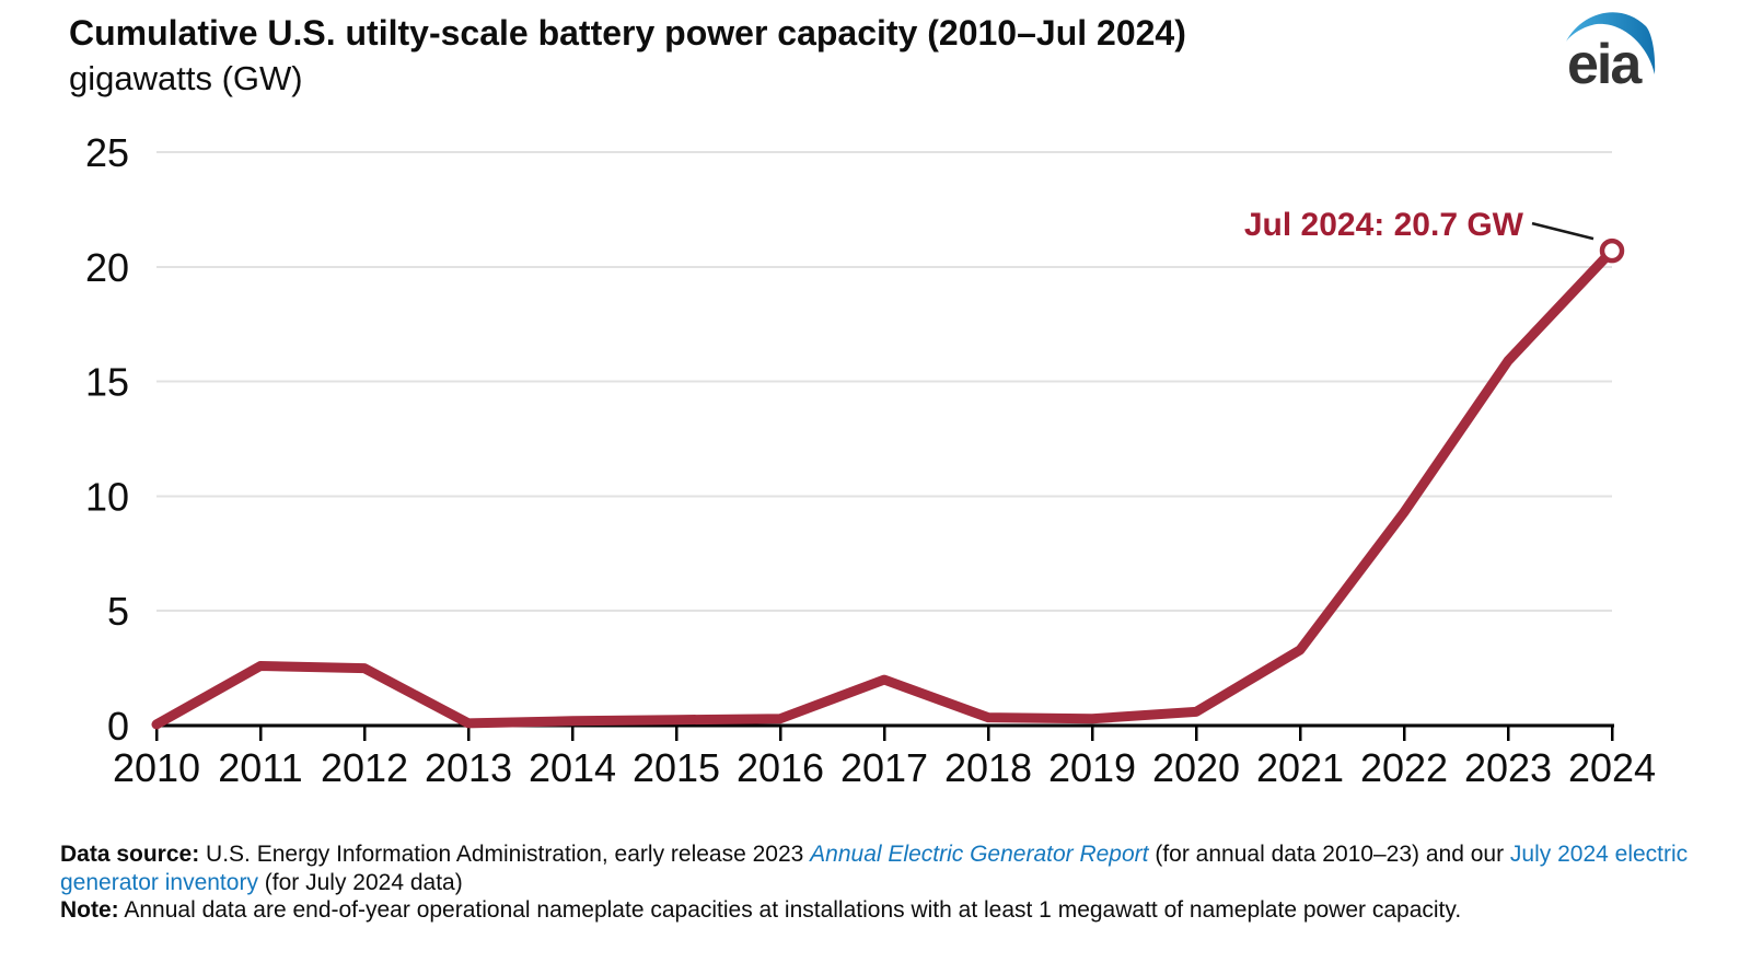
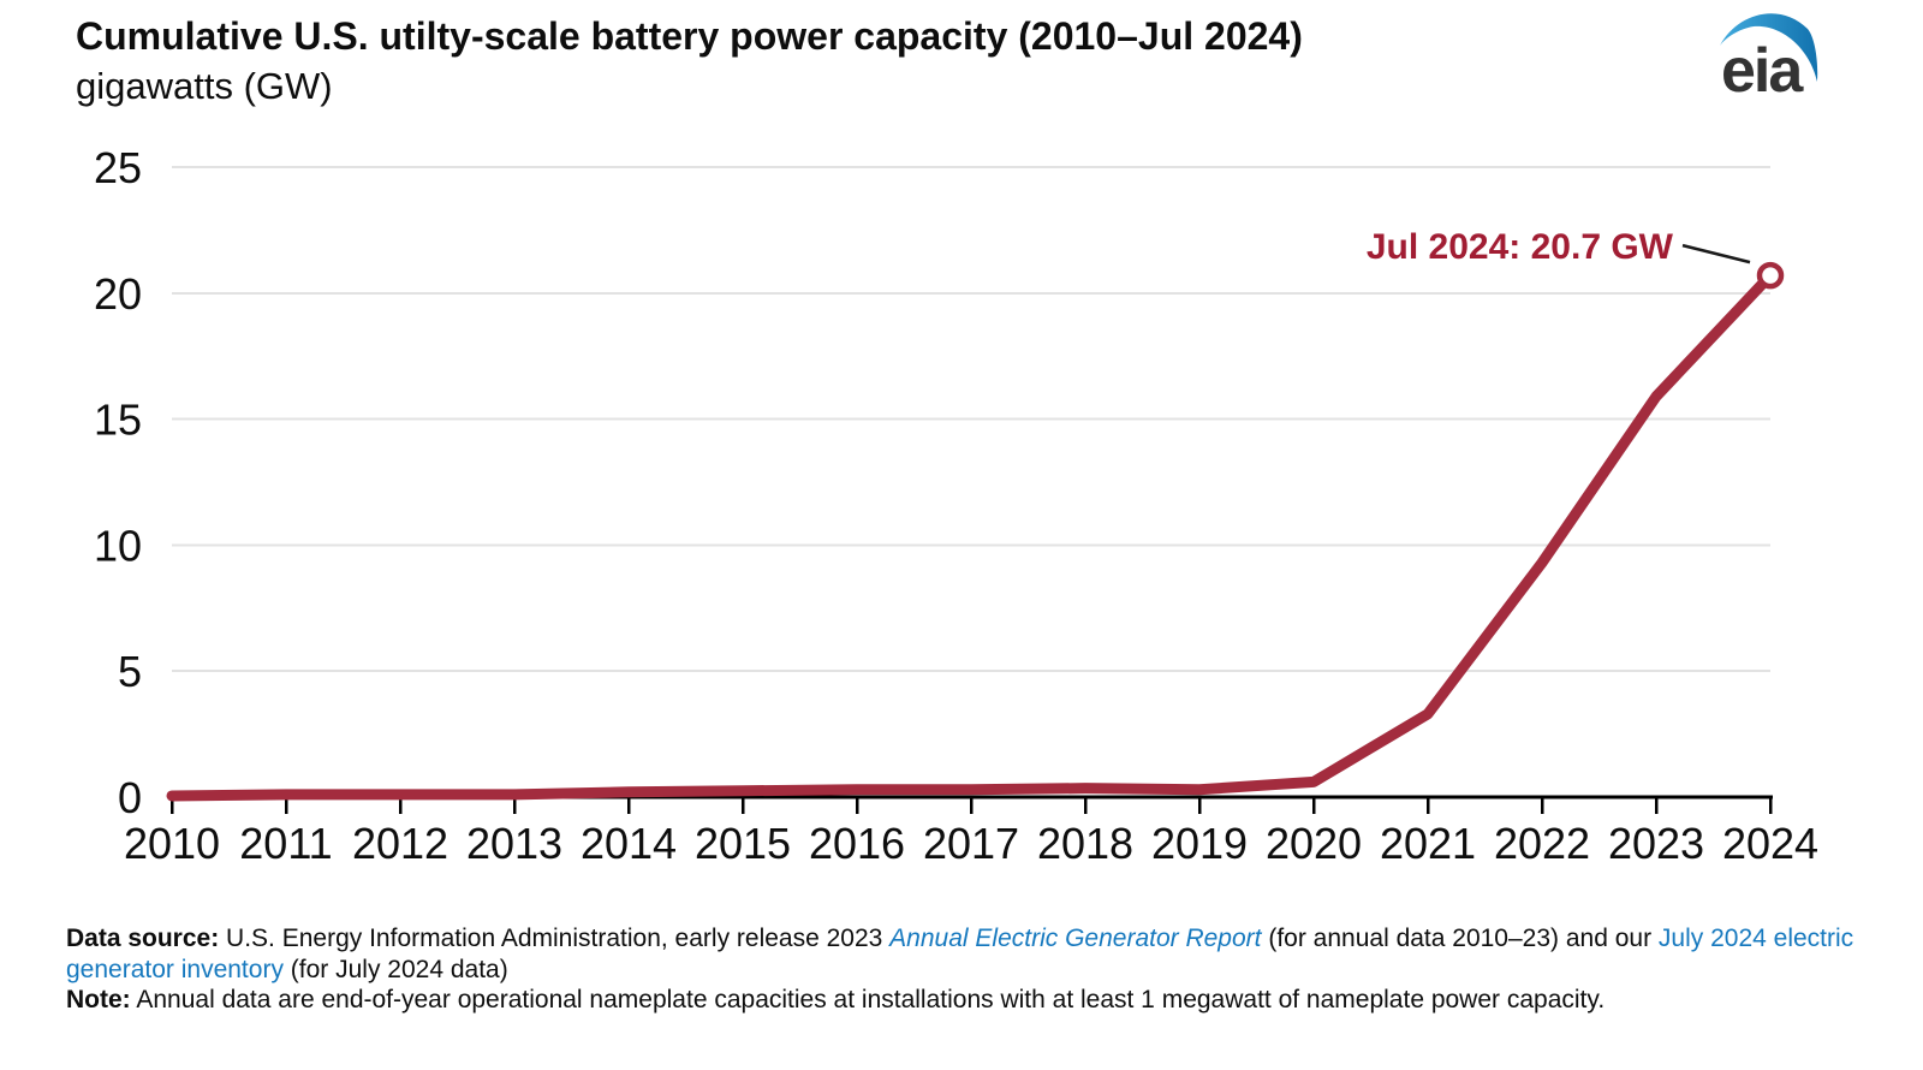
2011: 2.6 -> 0.1
2012: 2.5 -> 0.1
2017: 2.0 -> 0.3
